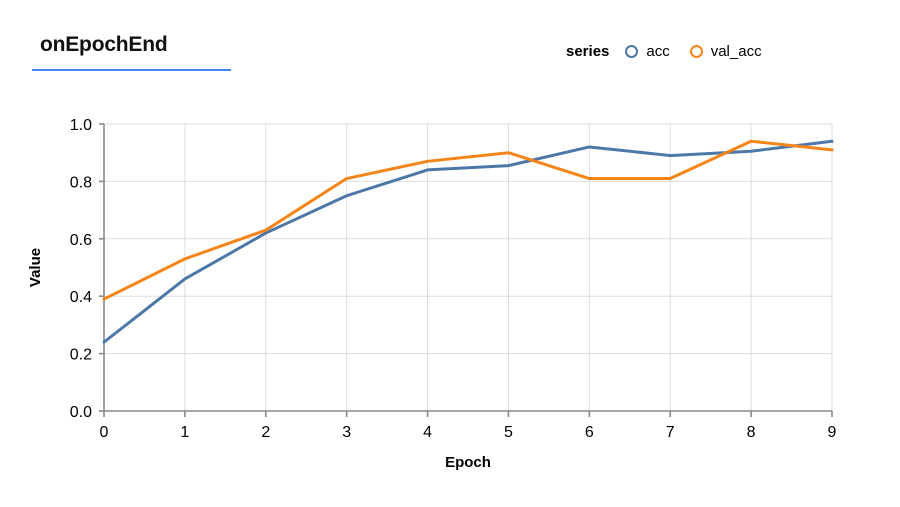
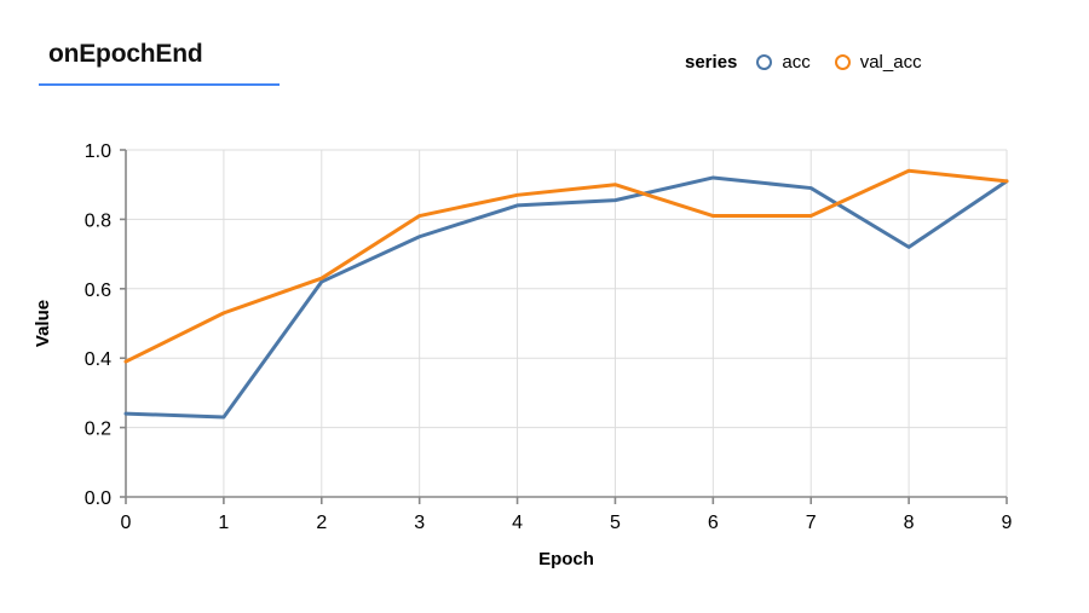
acc/1: 0.46 -> 0.23
acc/8: 0.91 -> 0.72
acc/9: 0.94 -> 0.91
